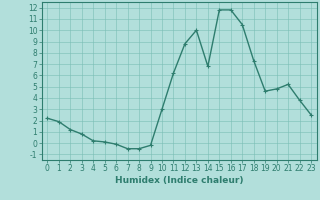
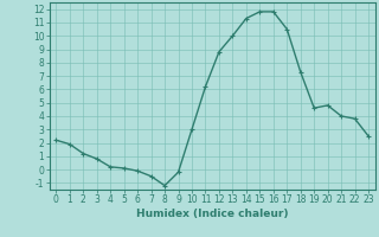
8: -0.5 -> -1.2
14: 6.8 -> 11.3
21: 5.2 -> 4.0
